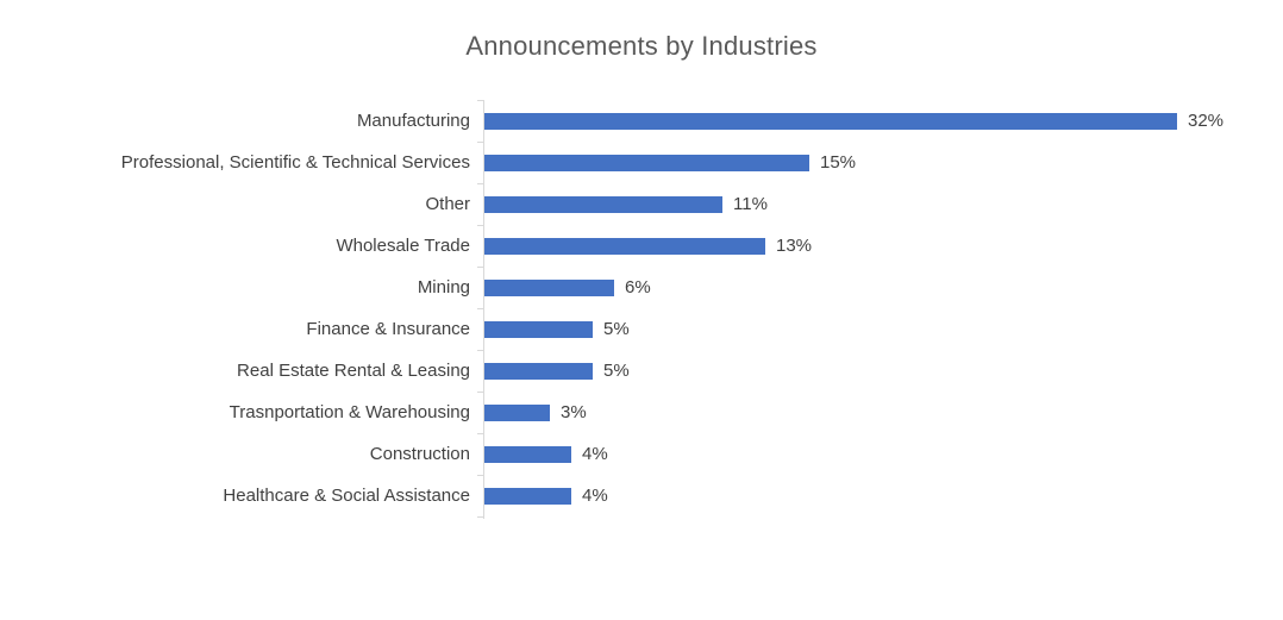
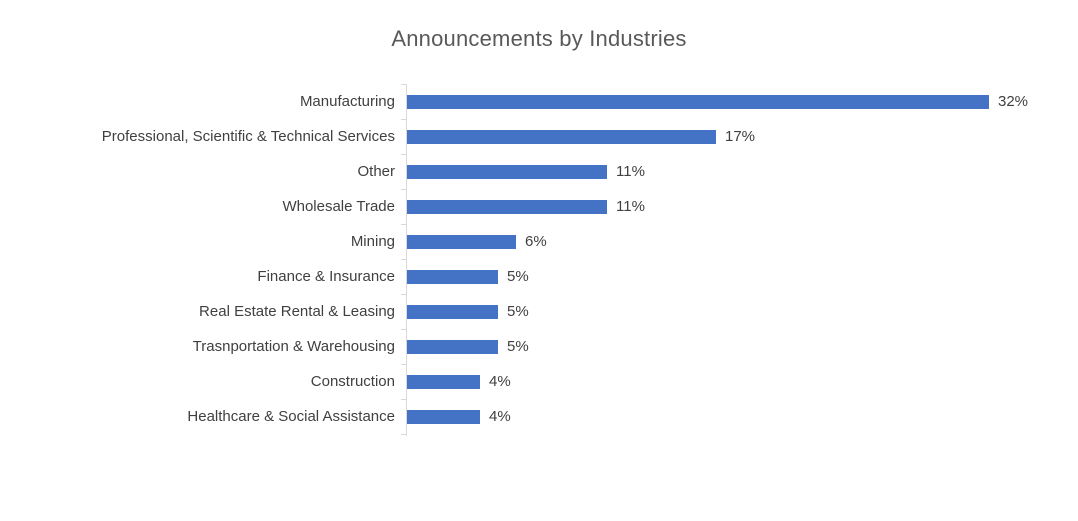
Professional, Scientific & Technical Services: 15% -> 17%
Wholesale Trade: 13% -> 11%
Trasnportation & Warehousing: 3% -> 5%
